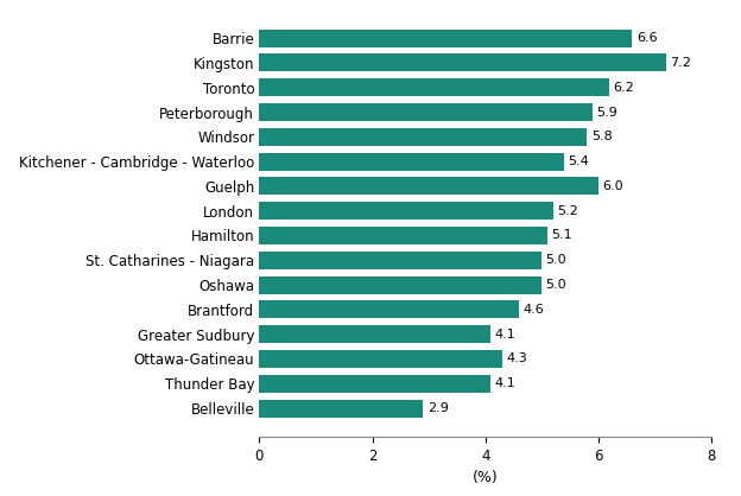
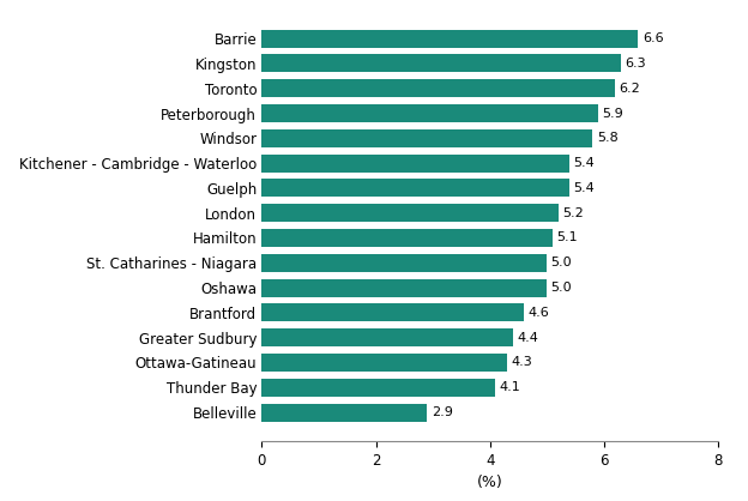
Kingston: 7.2 -> 6.3
Guelph: 6.0 -> 5.4
Greater Sudbury: 4.1 -> 4.4
